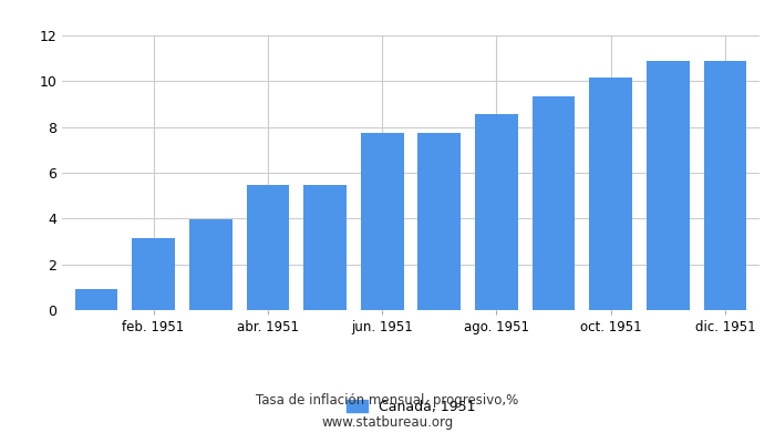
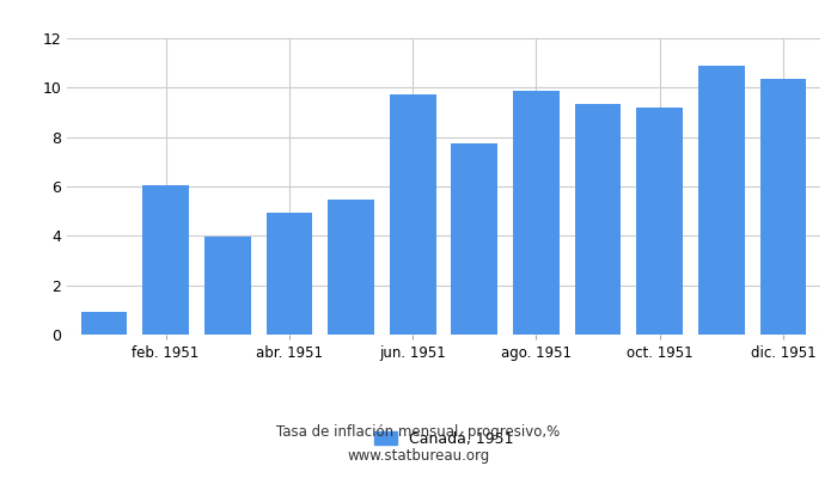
feb. 1951: 3.15 -> 6.05
abr. 1951: 5.45 -> 4.95
jun. 1951: 7.75 -> 9.75
ago. 1951: 8.55 -> 9.85
oct. 1951: 10.15 -> 9.20
dic. 1951: 10.90 -> 10.35
